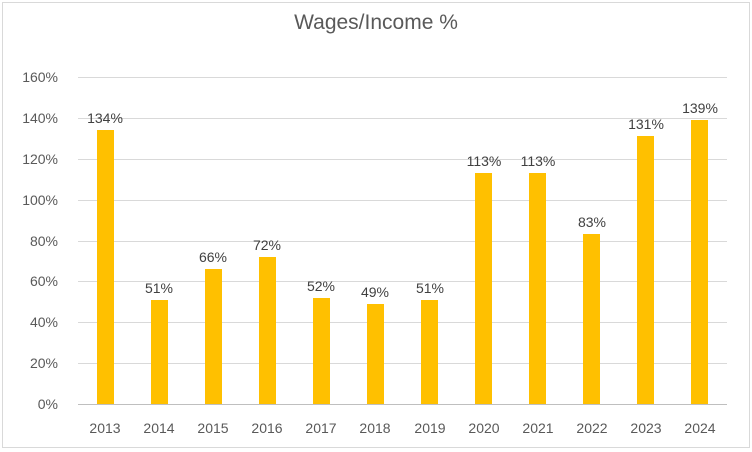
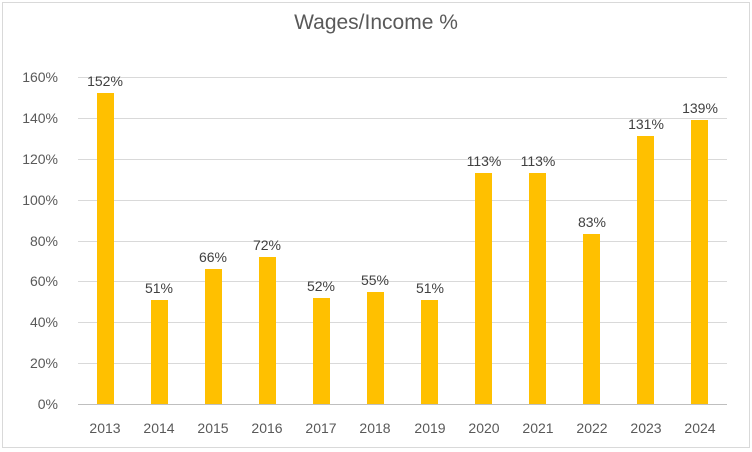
2013: 134% -> 152%
2018: 49% -> 55%
